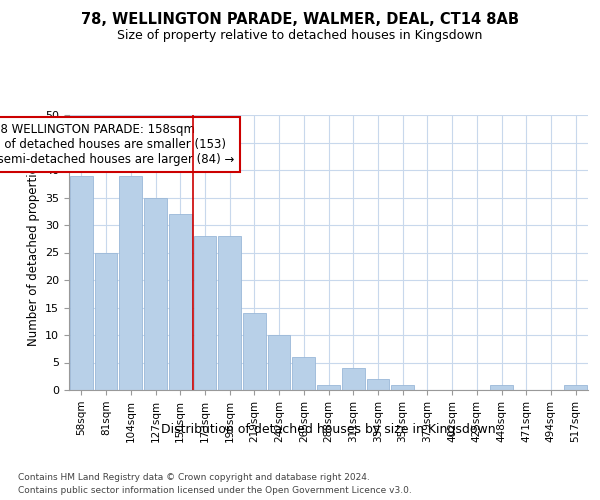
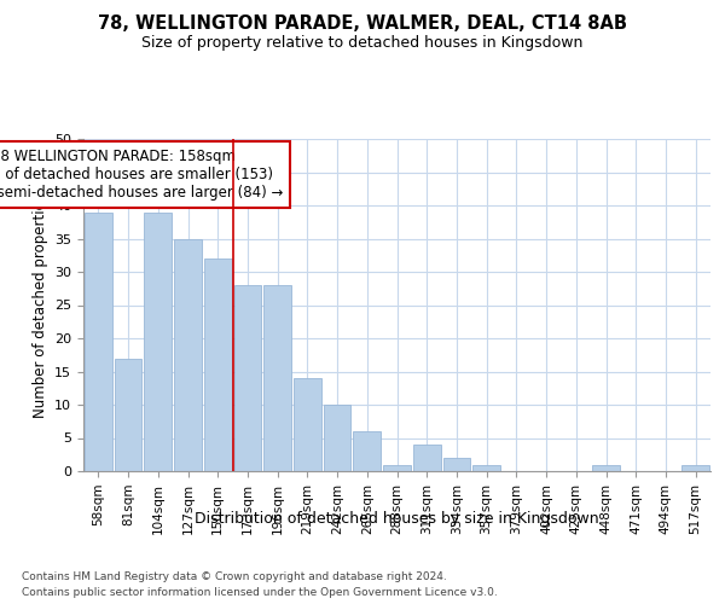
81sqm: 25 -> 17
